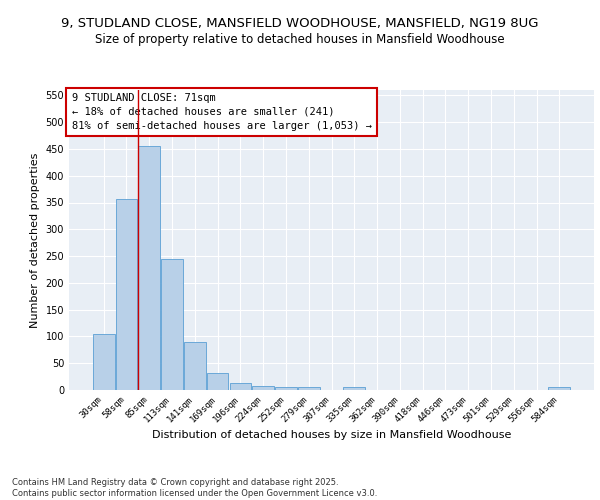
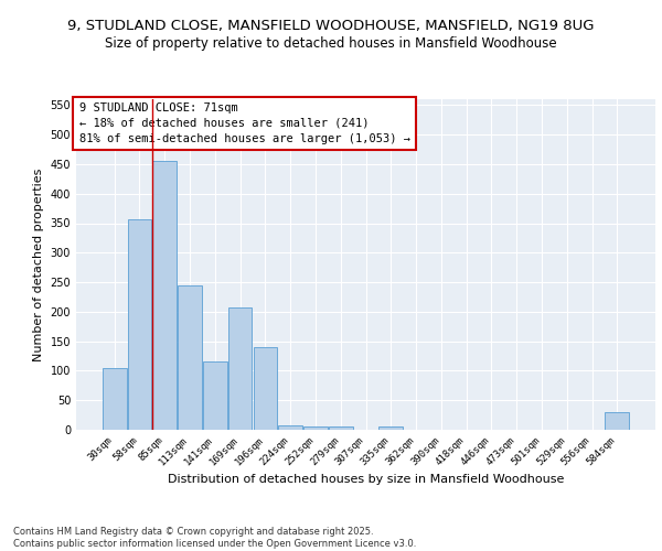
141sqm: 89 -> 116
169sqm: 31 -> 208
196sqm: 13 -> 140
584sqm: 5 -> 30
